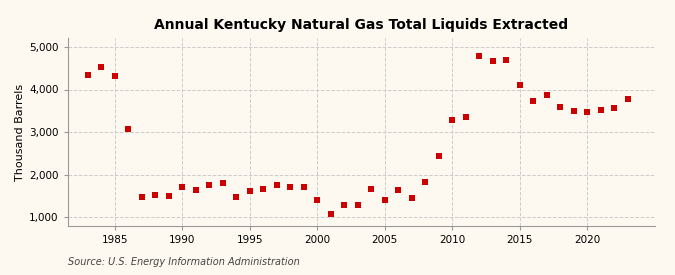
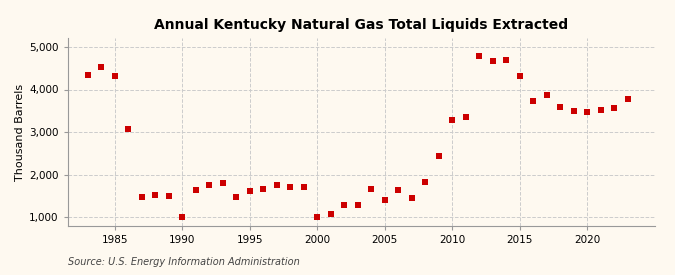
1990: 1,700 -> 1,000
2000: 1,400 -> 1,010
2015: 4,100 -> 4,320
